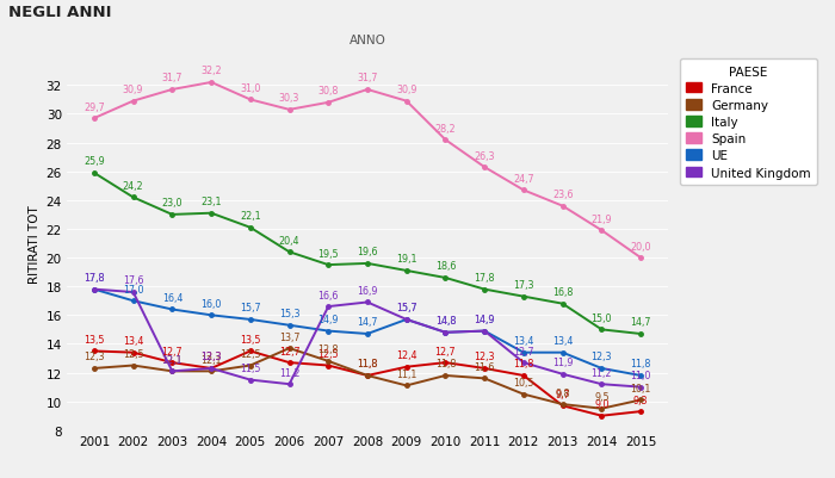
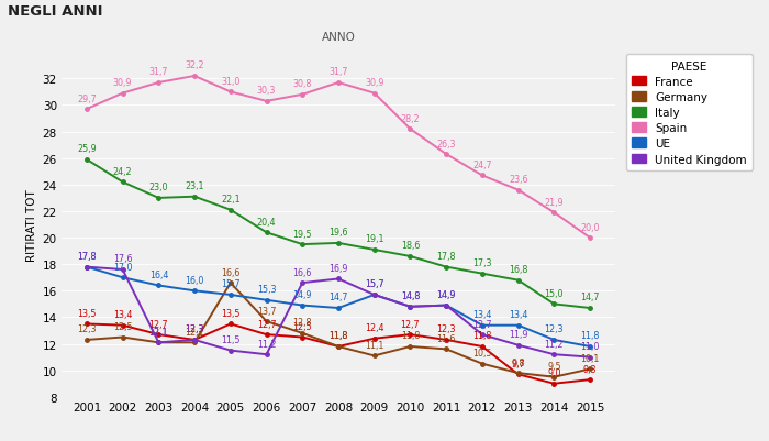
Germany/2005: 12,5 -> 16,6
